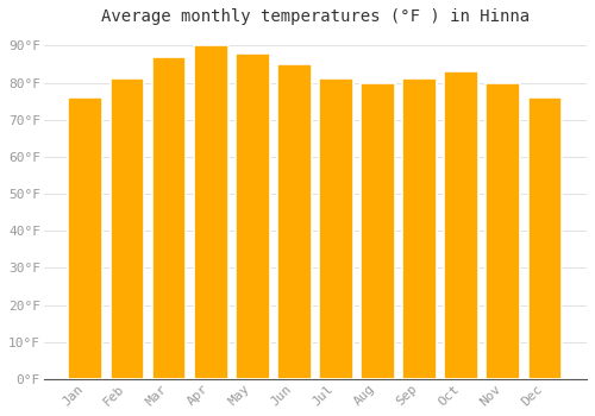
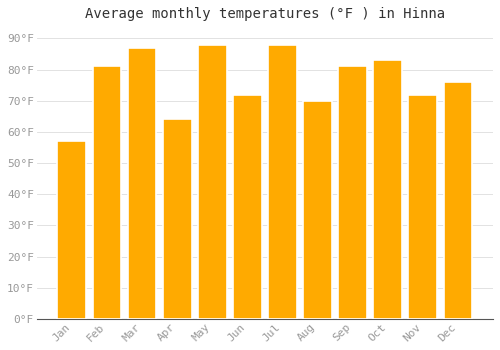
Jan: 76°F -> 57°F
Apr: 90°F -> 64°F
Jun: 85°F -> 72°F
Jul: 81°F -> 88°F
Aug: 80°F -> 70°F
Nov: 80°F -> 72°F
